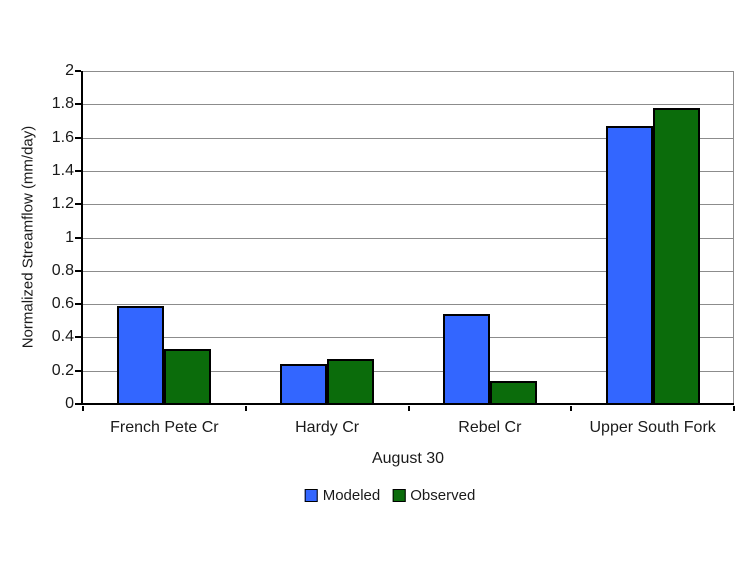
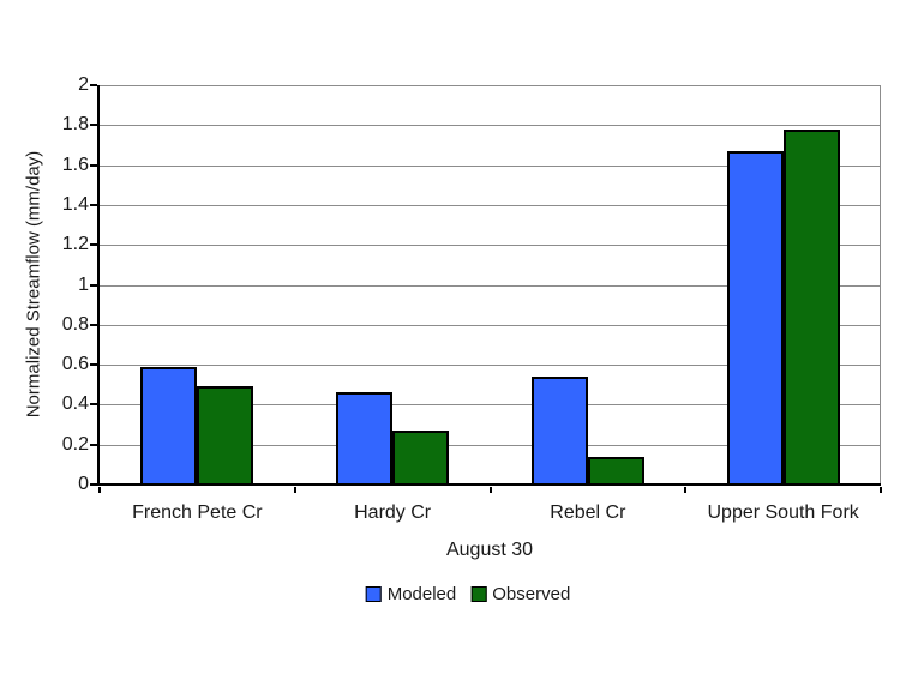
Observed/French Pete Cr: 0.33 -> 0.49
Modeled/Hardy Cr: 0.24 -> 0.46
